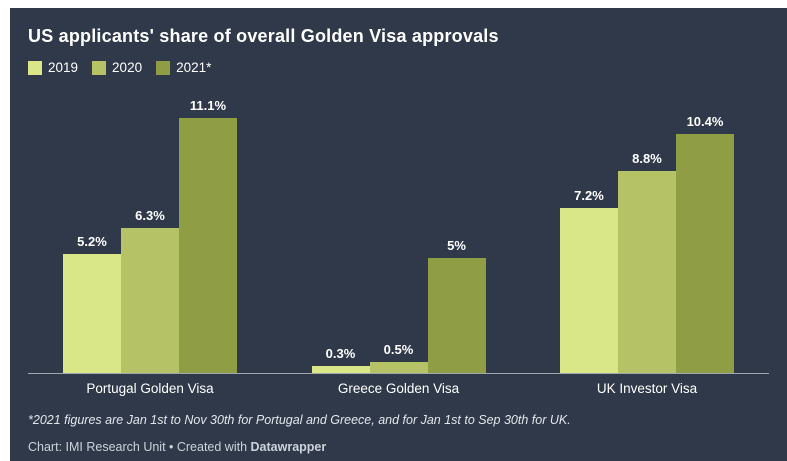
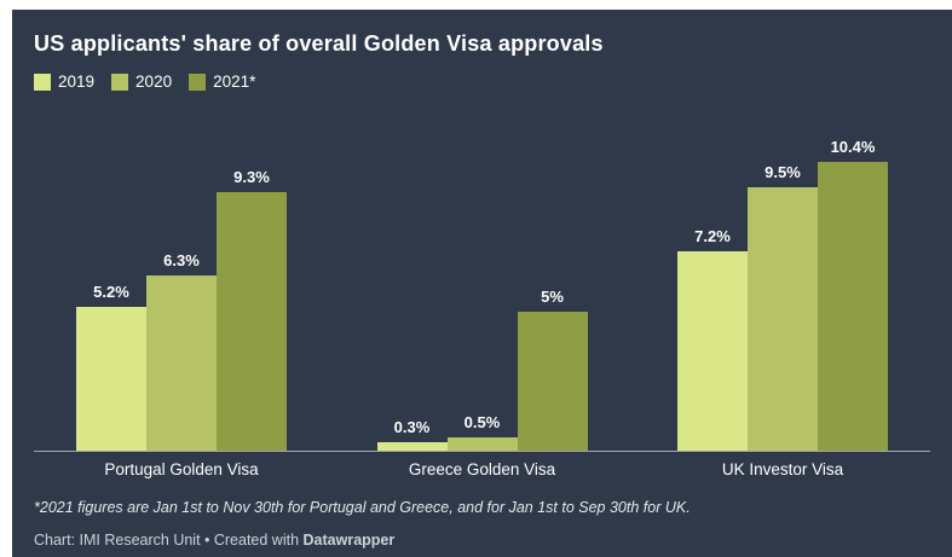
2021*/Portugal Golden Visa: 11.1% -> 9.3%
2020/UK Investor Visa: 8.8% -> 9.5%
